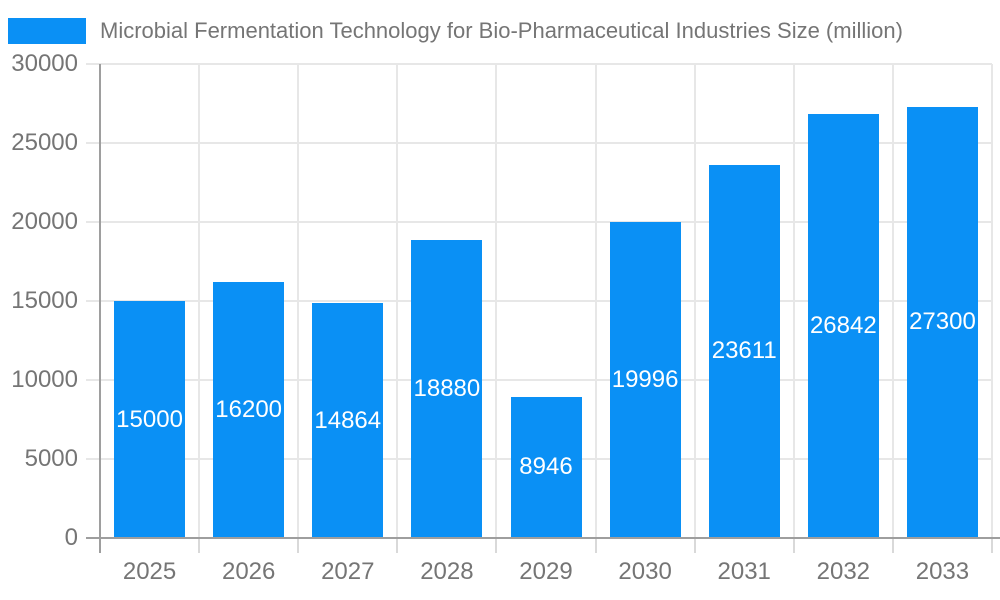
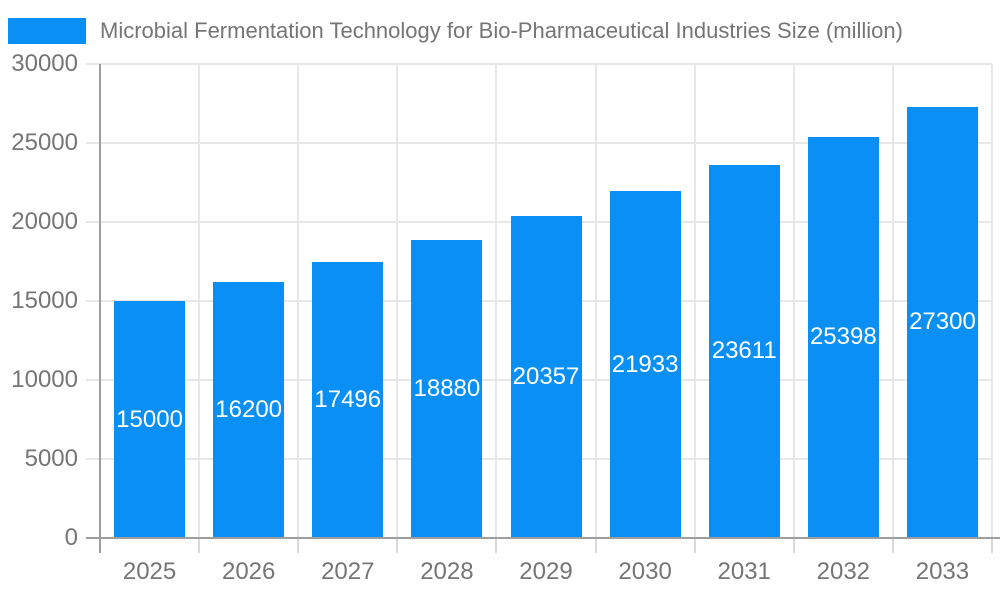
2027: 14864 -> 17496
2029: 8946 -> 20357
2030: 19996 -> 21933
2032: 26842 -> 25398
